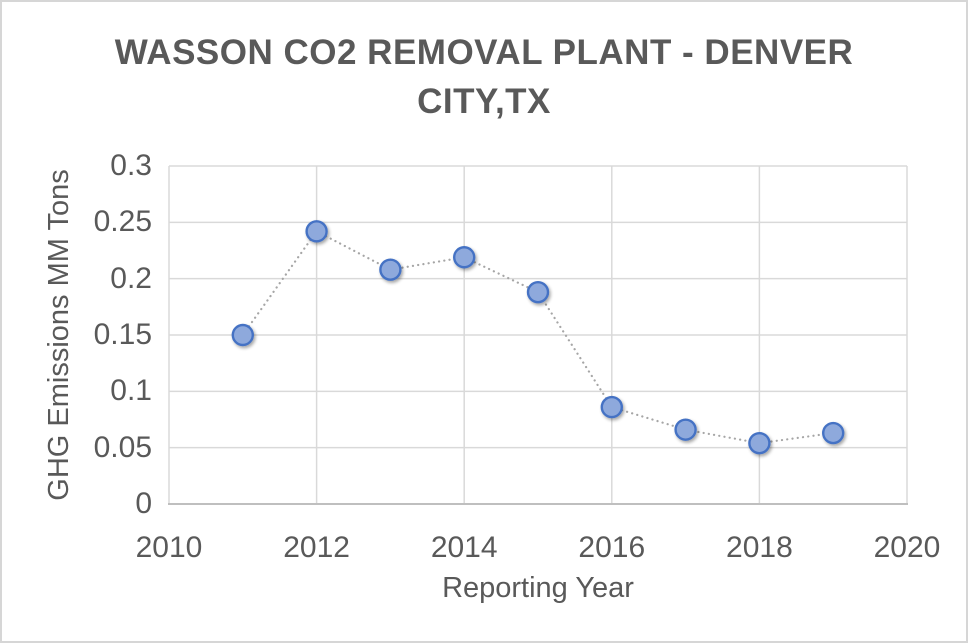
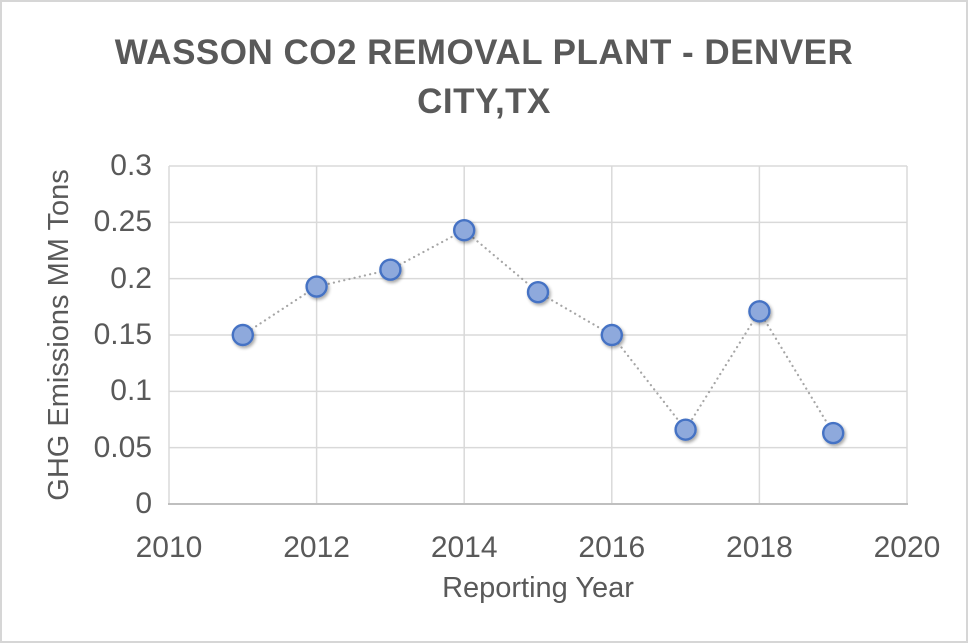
2012: 0.242 -> 0.193
2014: 0.219 -> 0.243
2016: 0.086 -> 0.150
2018: 0.054 -> 0.171
